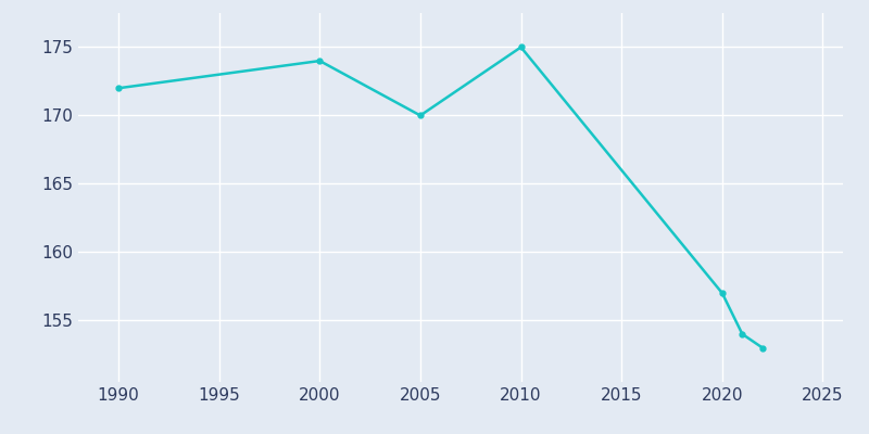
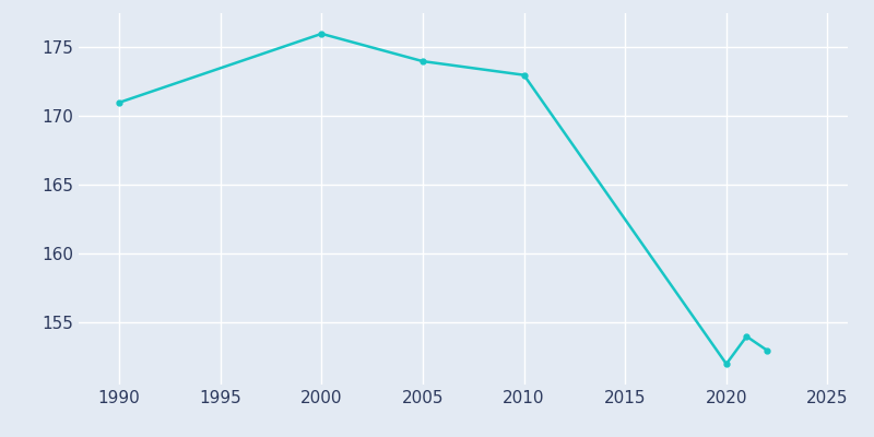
1990: 172 -> 171
2000: 174 -> 176
2005: 170 -> 174
2010: 175 -> 173
2020: 157 -> 152
